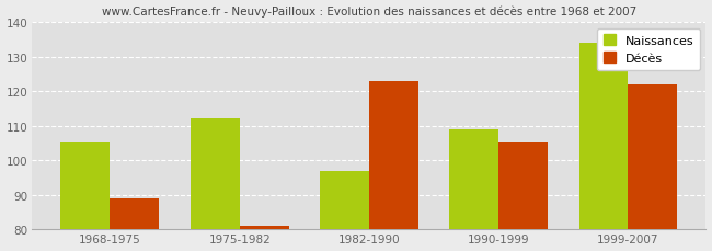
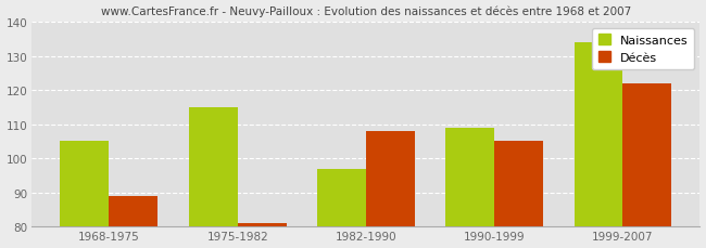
Naissances/1975-1982: 112 -> 115
Décès/1982-1990: 123 -> 108
